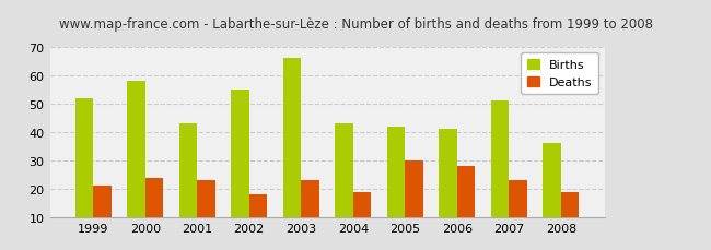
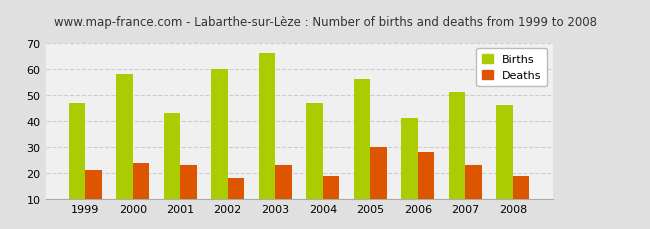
Births/1999: 52 -> 47
Births/2002: 55 -> 60
Births/2004: 43 -> 47
Births/2005: 42 -> 56
Births/2008: 36 -> 46
